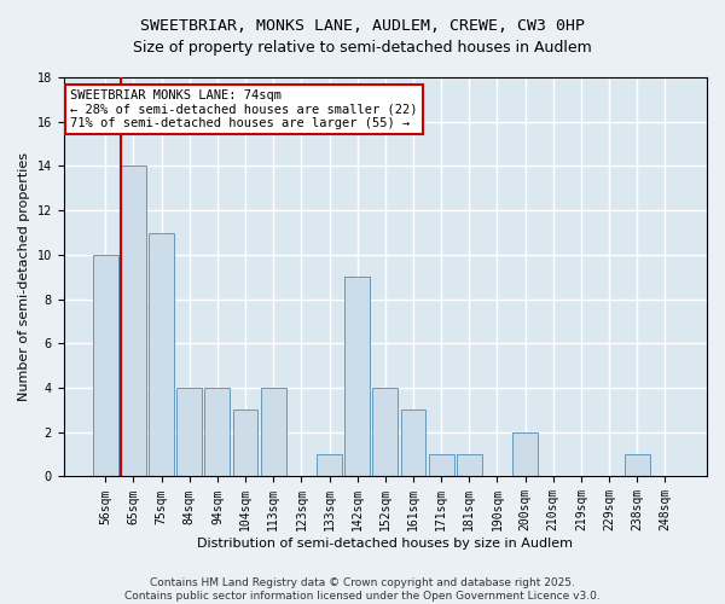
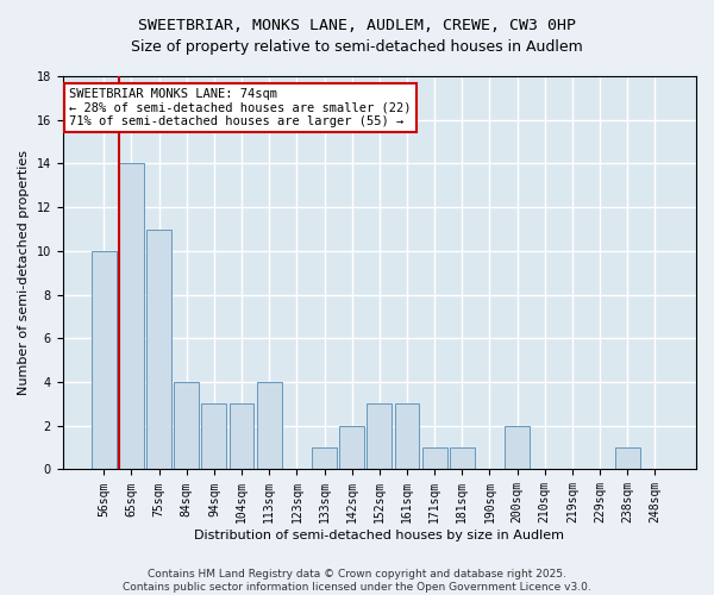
94sqm: 4 -> 3
142sqm: 9 -> 2
152sqm: 4 -> 3
